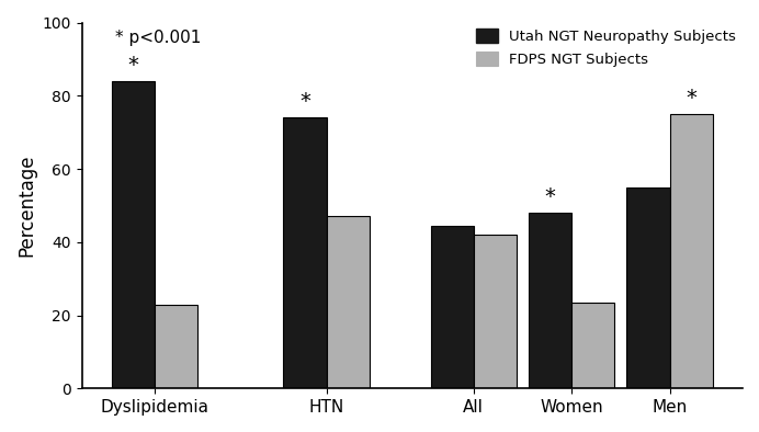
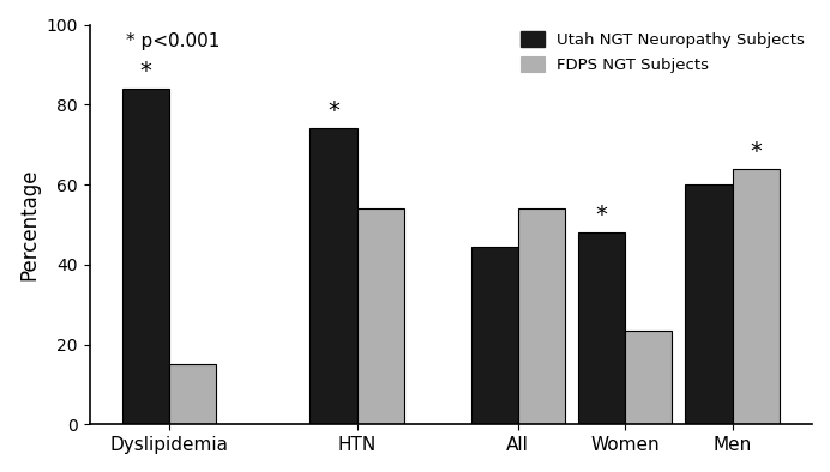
FDPS NGT Subjects/Dyslipidemia: 23.0 -> 15.0
FDPS NGT Subjects/HTN: 47.0 -> 54.0
FDPS NGT Subjects/All: 42.0 -> 54.0
Utah NGT Neuropathy Subjects/Men: 55.0 -> 60.0
FDPS NGT Subjects/Men: 75.0 -> 64.0
